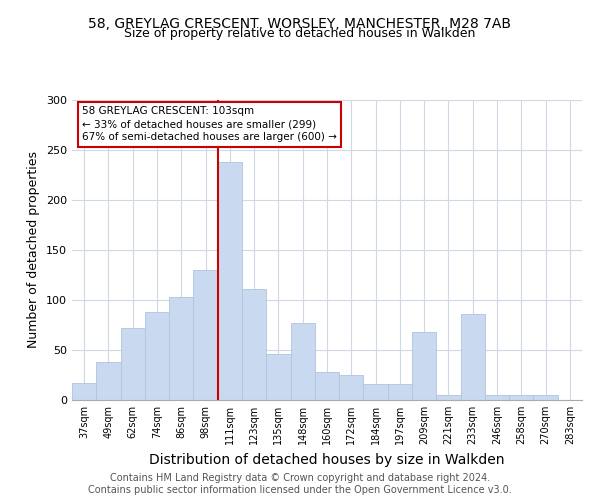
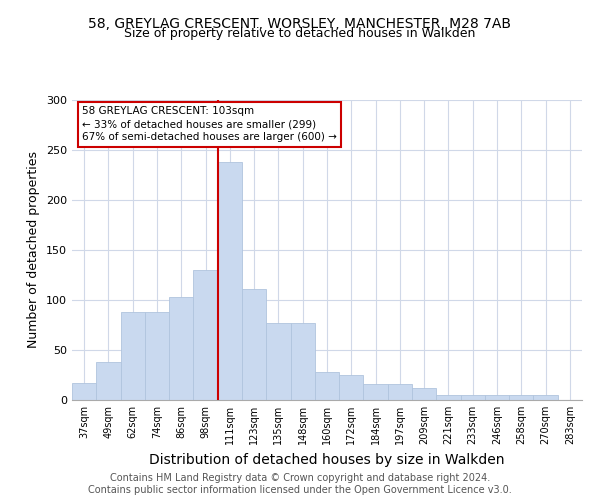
62sqm: 72 -> 88
135sqm: 46 -> 77
209sqm: 68 -> 12
233sqm: 86 -> 5
